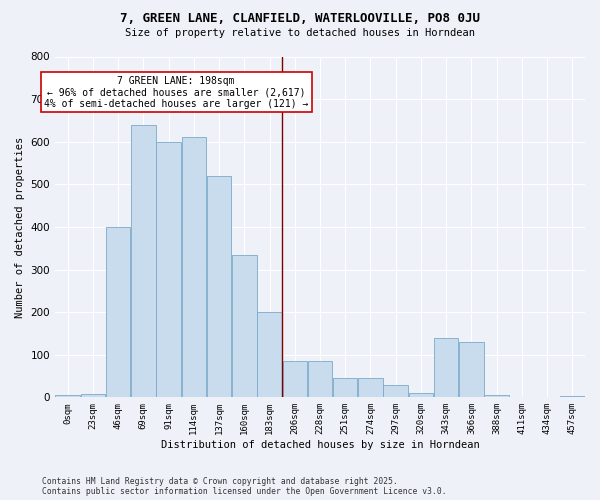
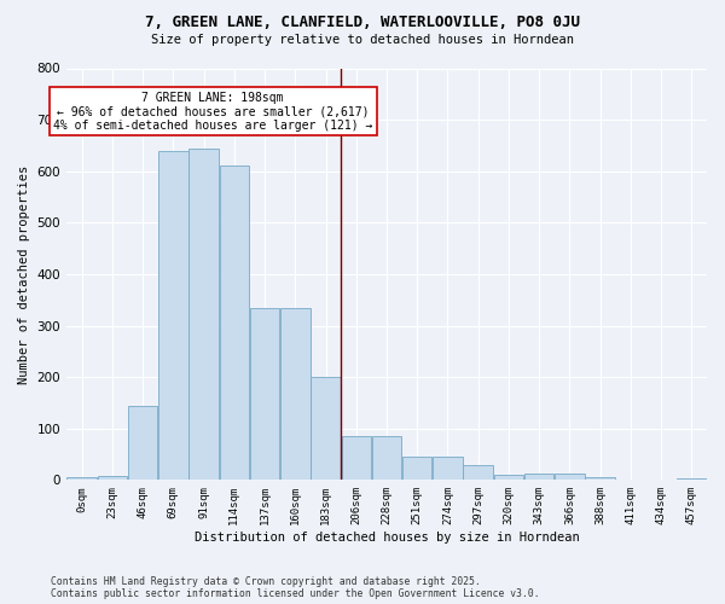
46sqm: 400 -> 145
91sqm: 600 -> 643
137sqm: 520 -> 335
343sqm: 140 -> 12
366sqm: 130 -> 12
